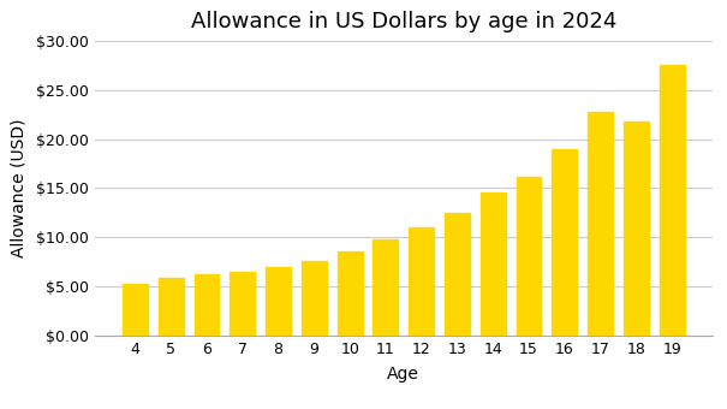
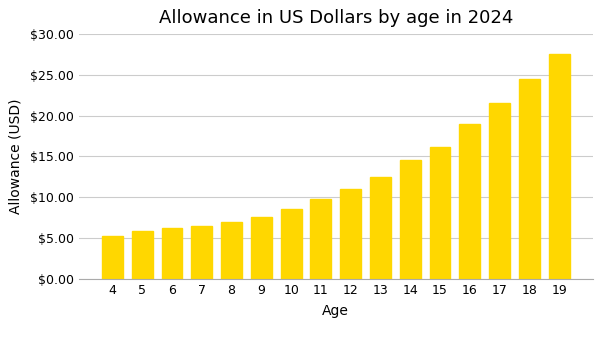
17: $22.8 -> $21.5
18: $21.8 -> $24.5
